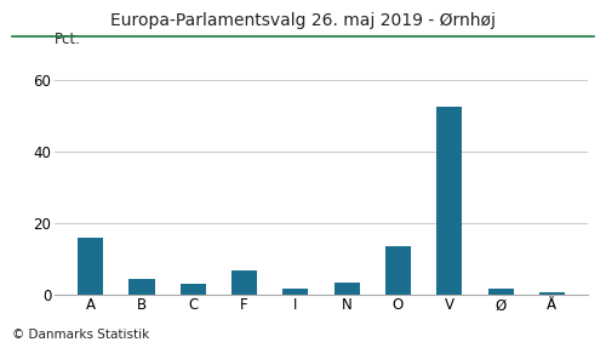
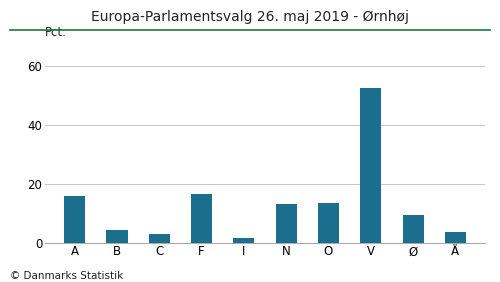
F: 6.7 -> 16.5
N: 3.3 -> 13.0
Ø: 1.7 -> 9.5
Å: 0.4 -> 3.5
